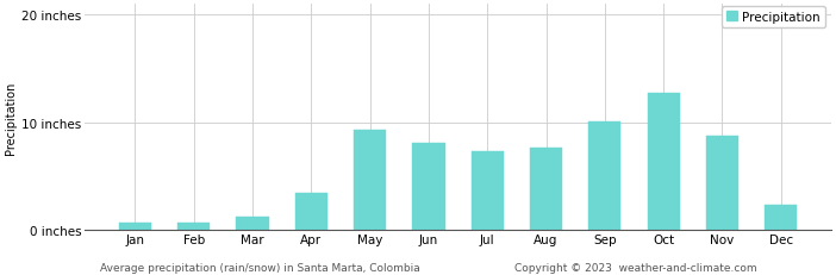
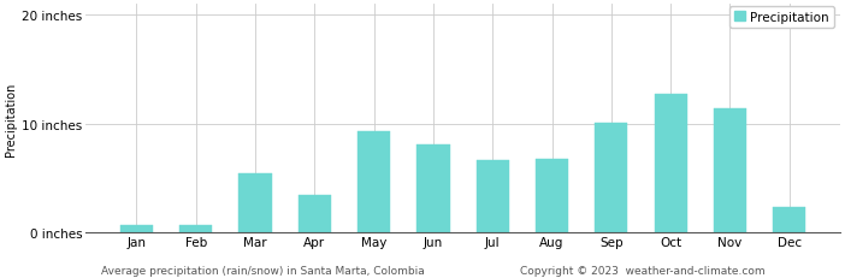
Mar: 1.2 inches -> 5.4 inches
Jul: 7.3 inches -> 6.6 inches
Aug: 7.6 inches -> 6.8 inches
Nov: 8.8 inches -> 11.4 inches
